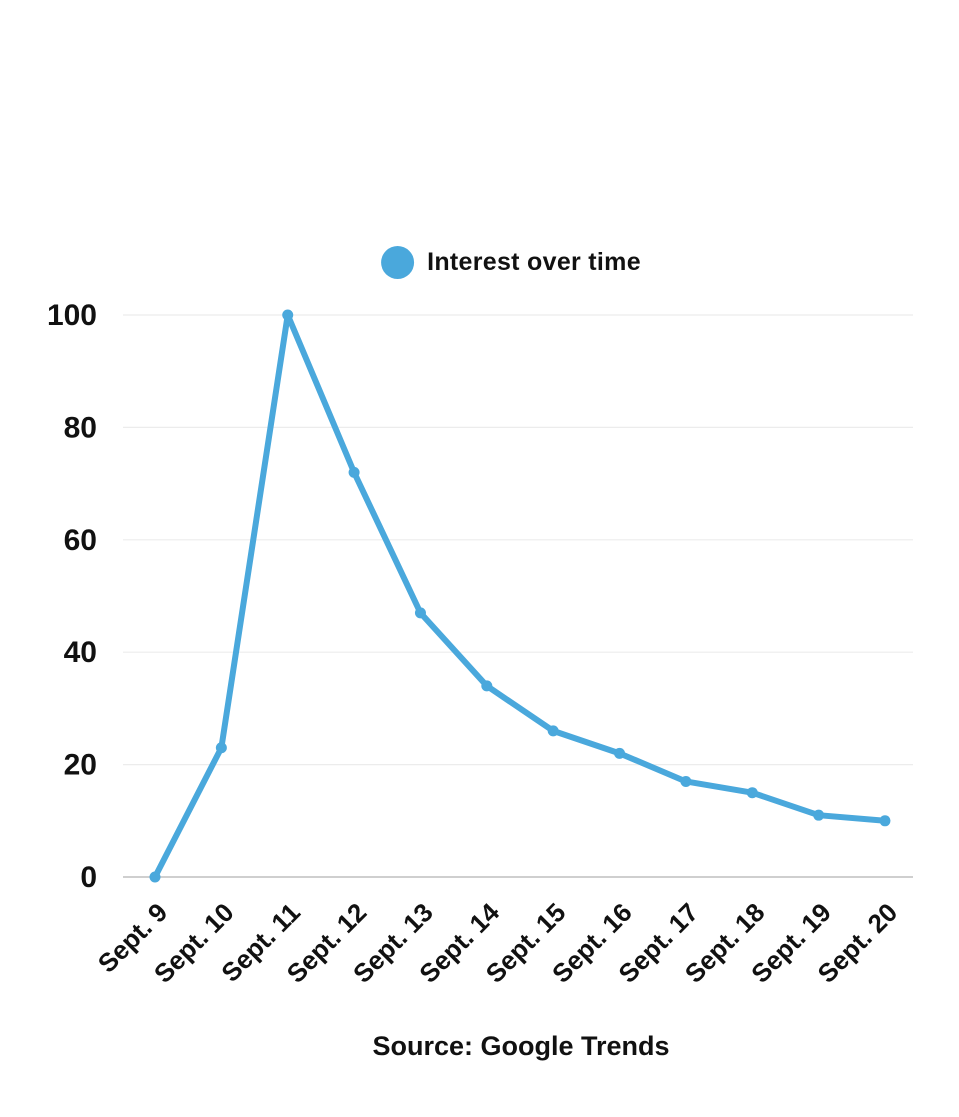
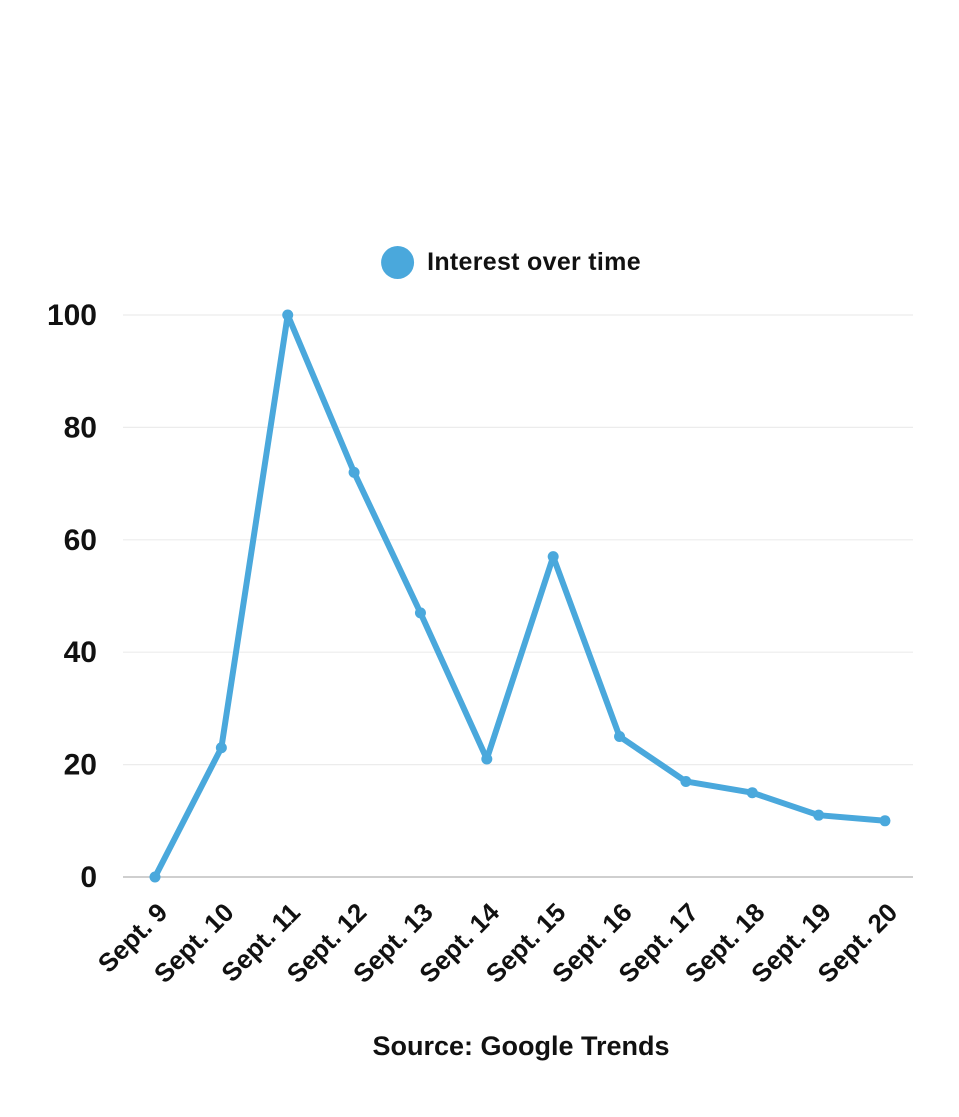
Sept. 14: 34 -> 21
Sept. 15: 26 -> 57
Sept. 16: 22 -> 25
